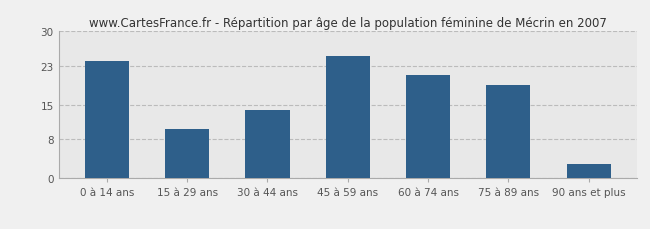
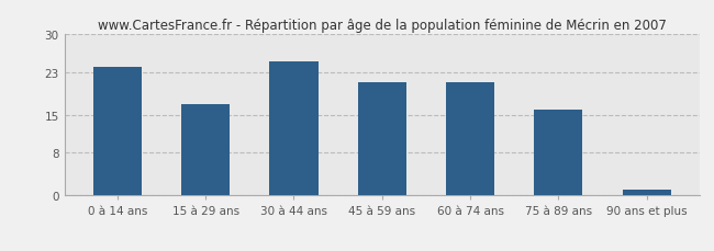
15 à 29 ans: 10 -> 17
30 à 44 ans: 14 -> 25
45 à 59 ans: 25 -> 21
75 à 89 ans: 19 -> 16
90 ans et plus: 3 -> 1
